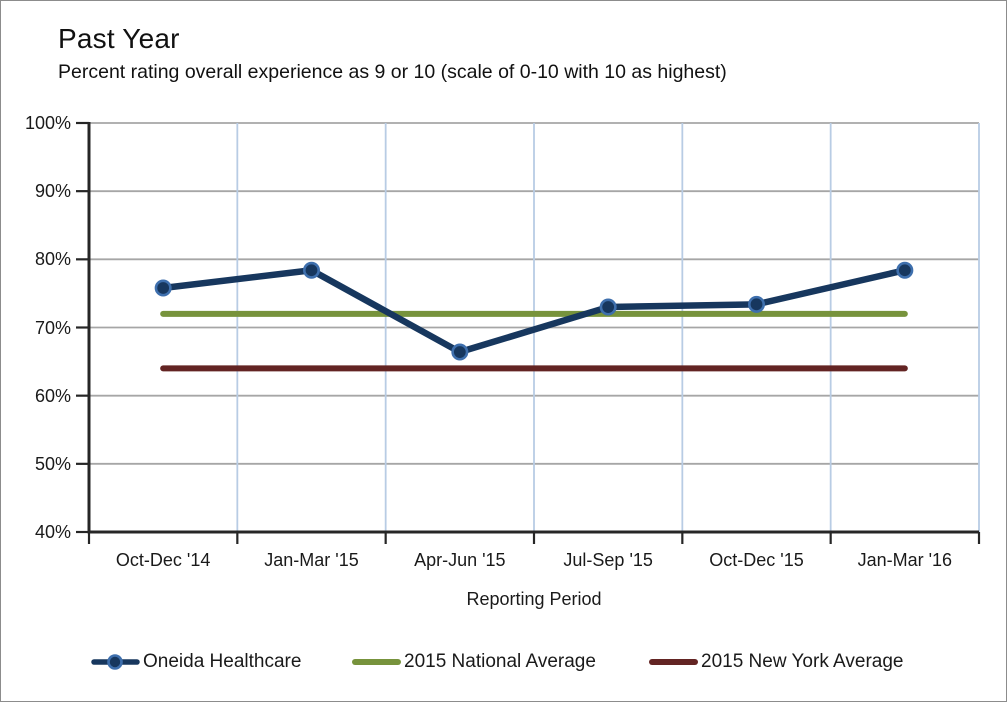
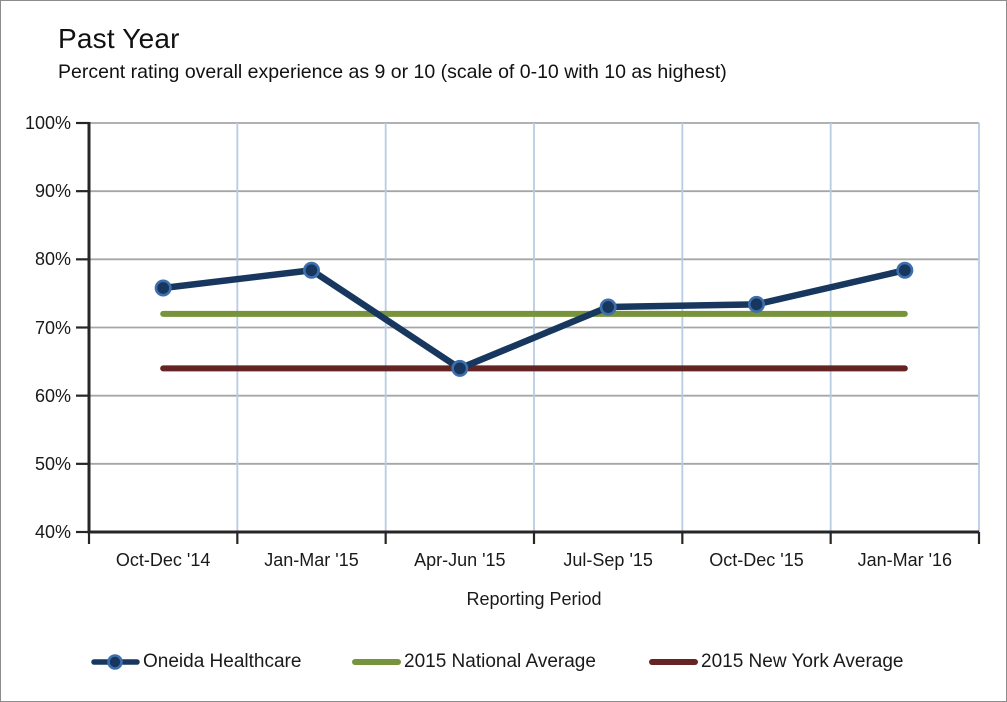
Oneida Healthcare/Apr-Jun '15: 66% -> 64%
